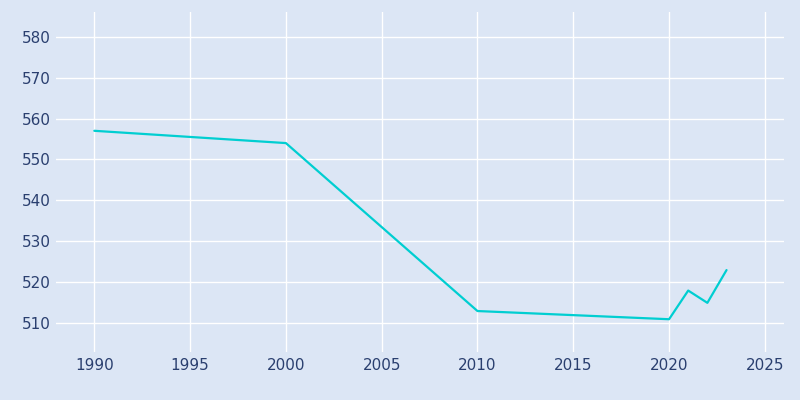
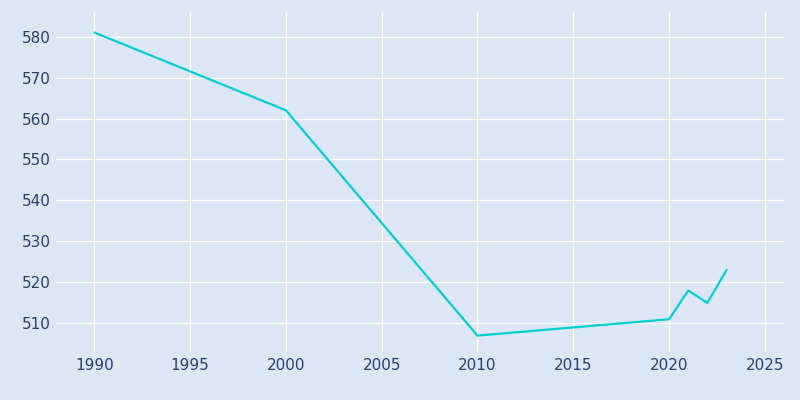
1990: 557 -> 581
2000: 554 -> 562
2010: 513 -> 507
